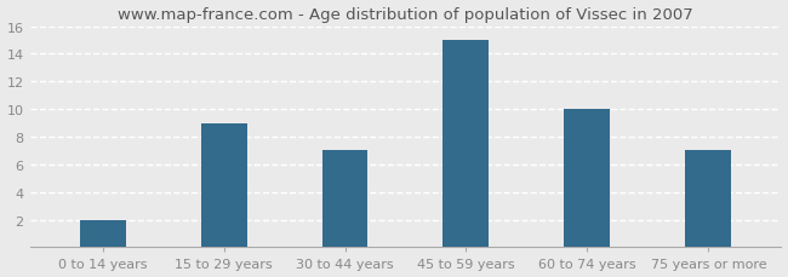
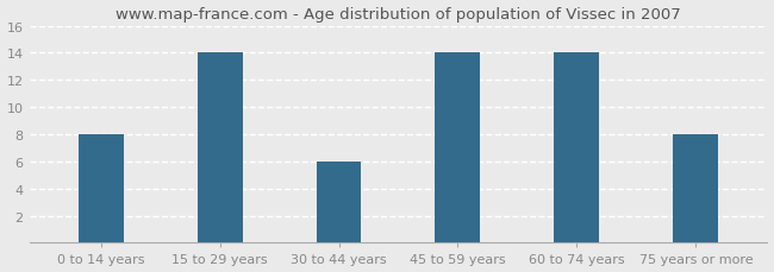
0 to 14 years: 2 -> 8
15 to 29 years: 9 -> 14
30 to 44 years: 7 -> 6
45 to 59 years: 15 -> 14
60 to 74 years: 10 -> 14
75 years or more: 7 -> 8
